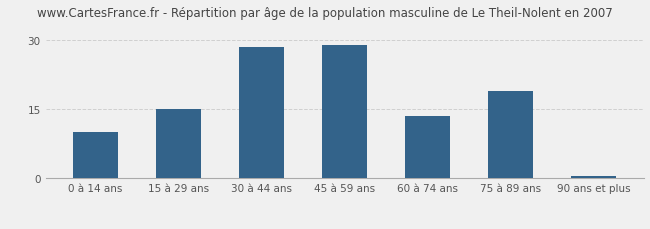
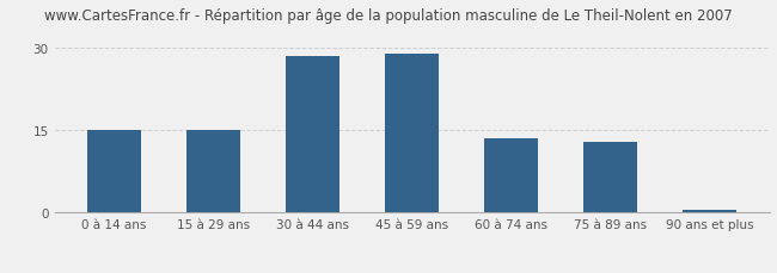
0 à 14 ans: 10.0 -> 15.0
75 à 89 ans: 19.0 -> 13.0
